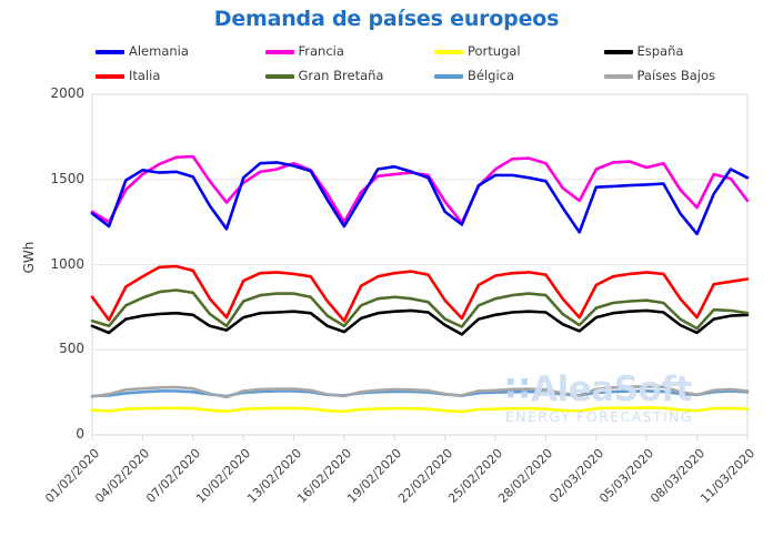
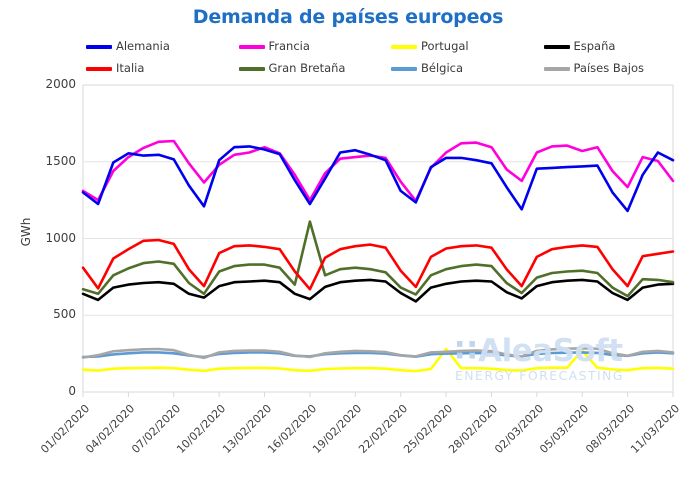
Gran Bretaña/16/02/2020: 640 -> 1110
Portugal/25/02/2020: 150 -> 280
Portugal/05/03/2020: 160 -> 270
